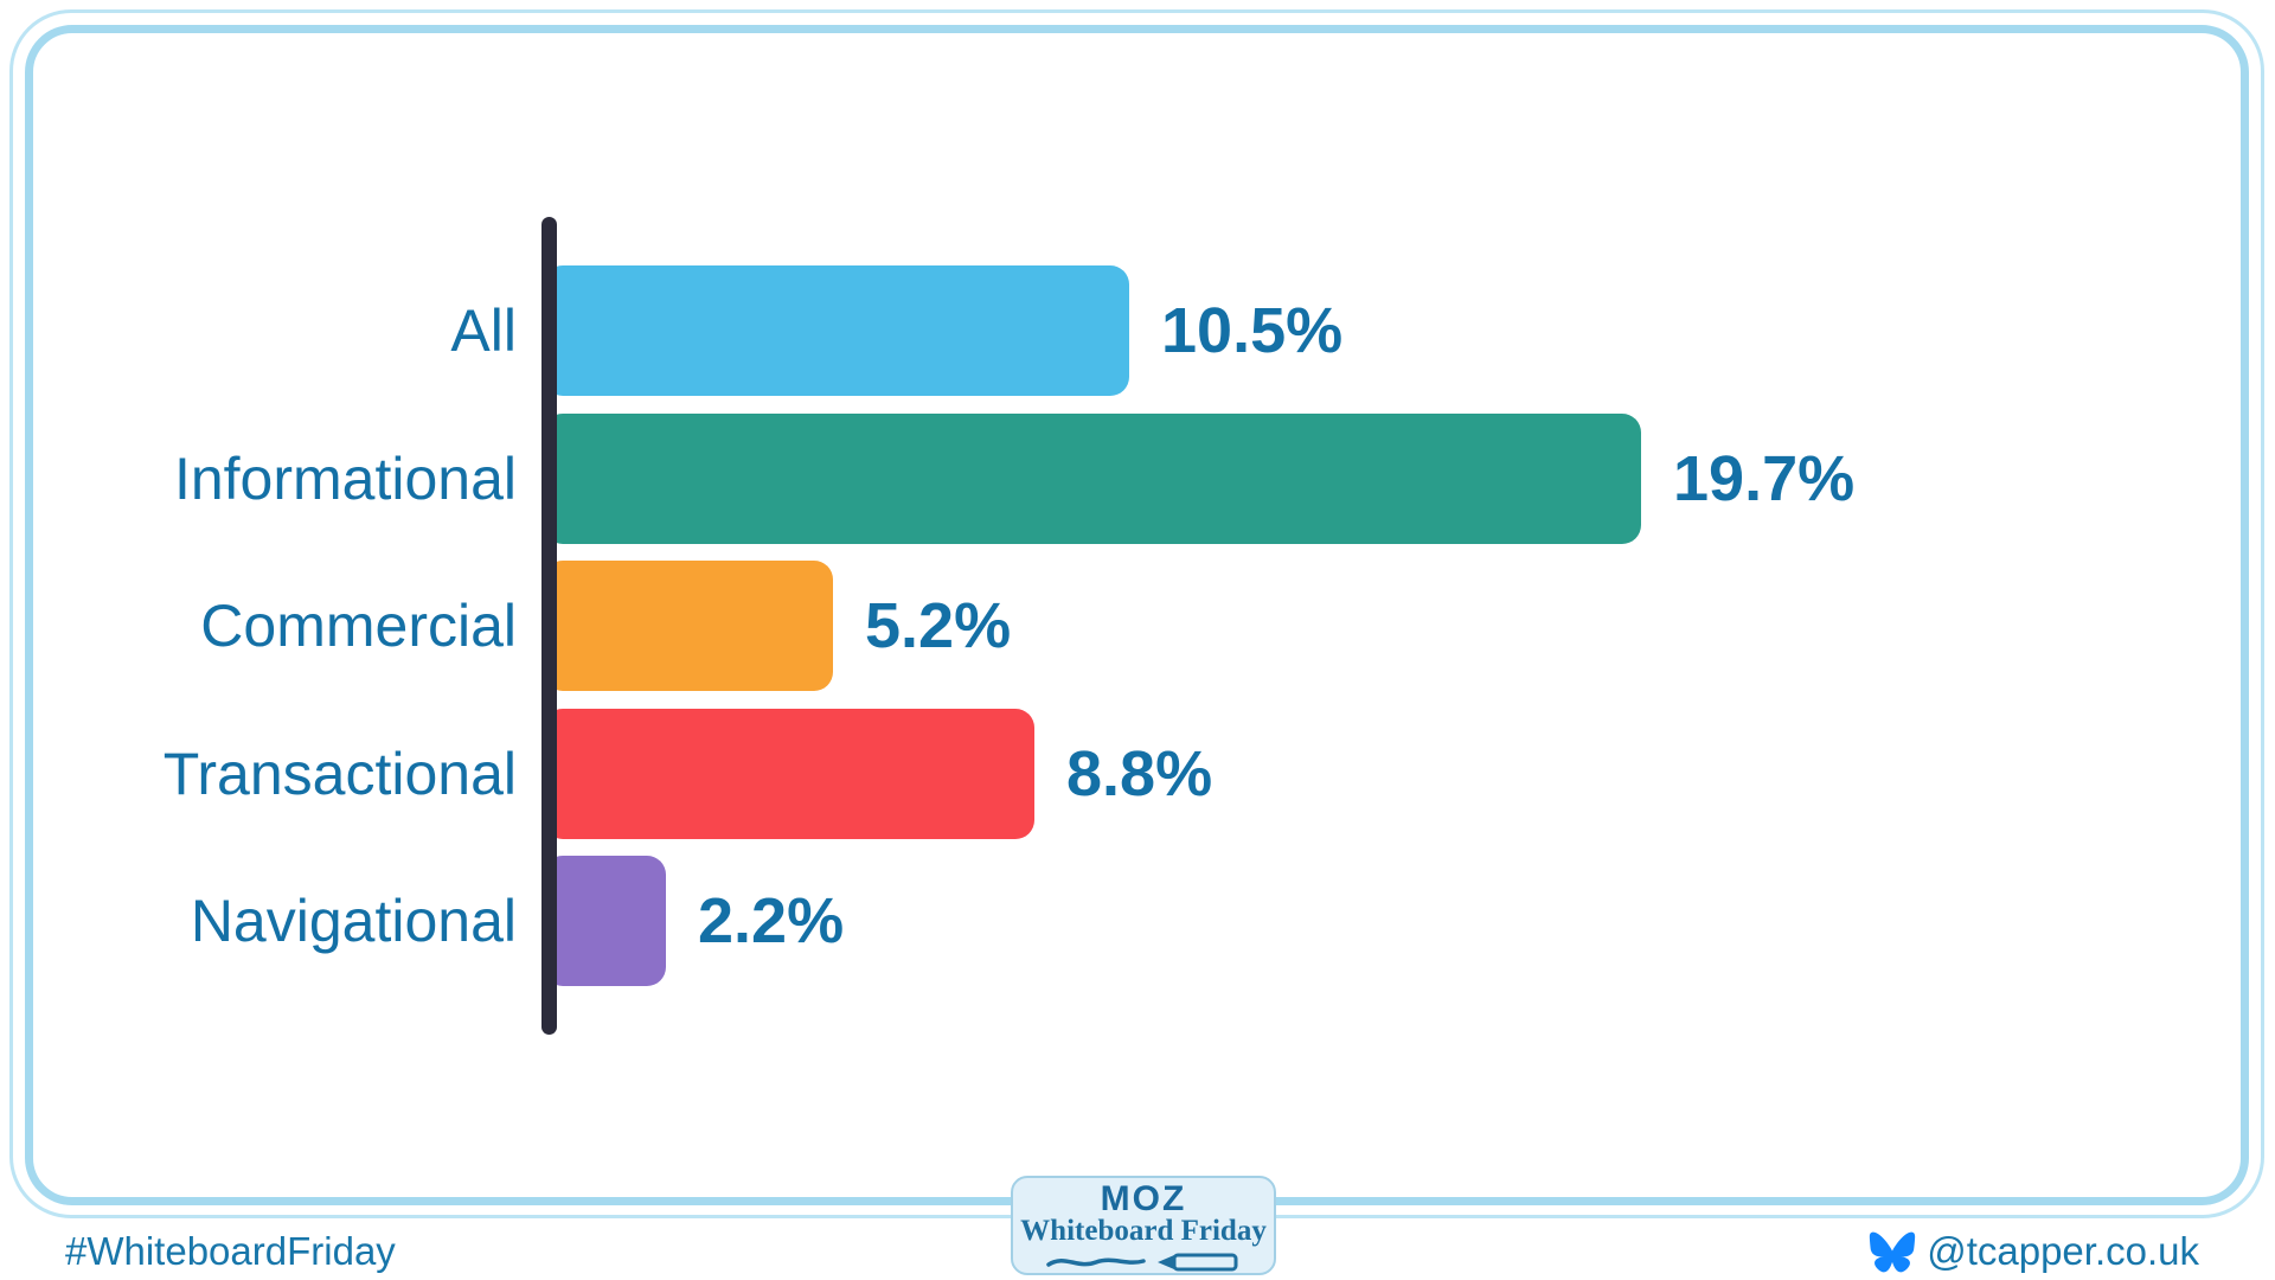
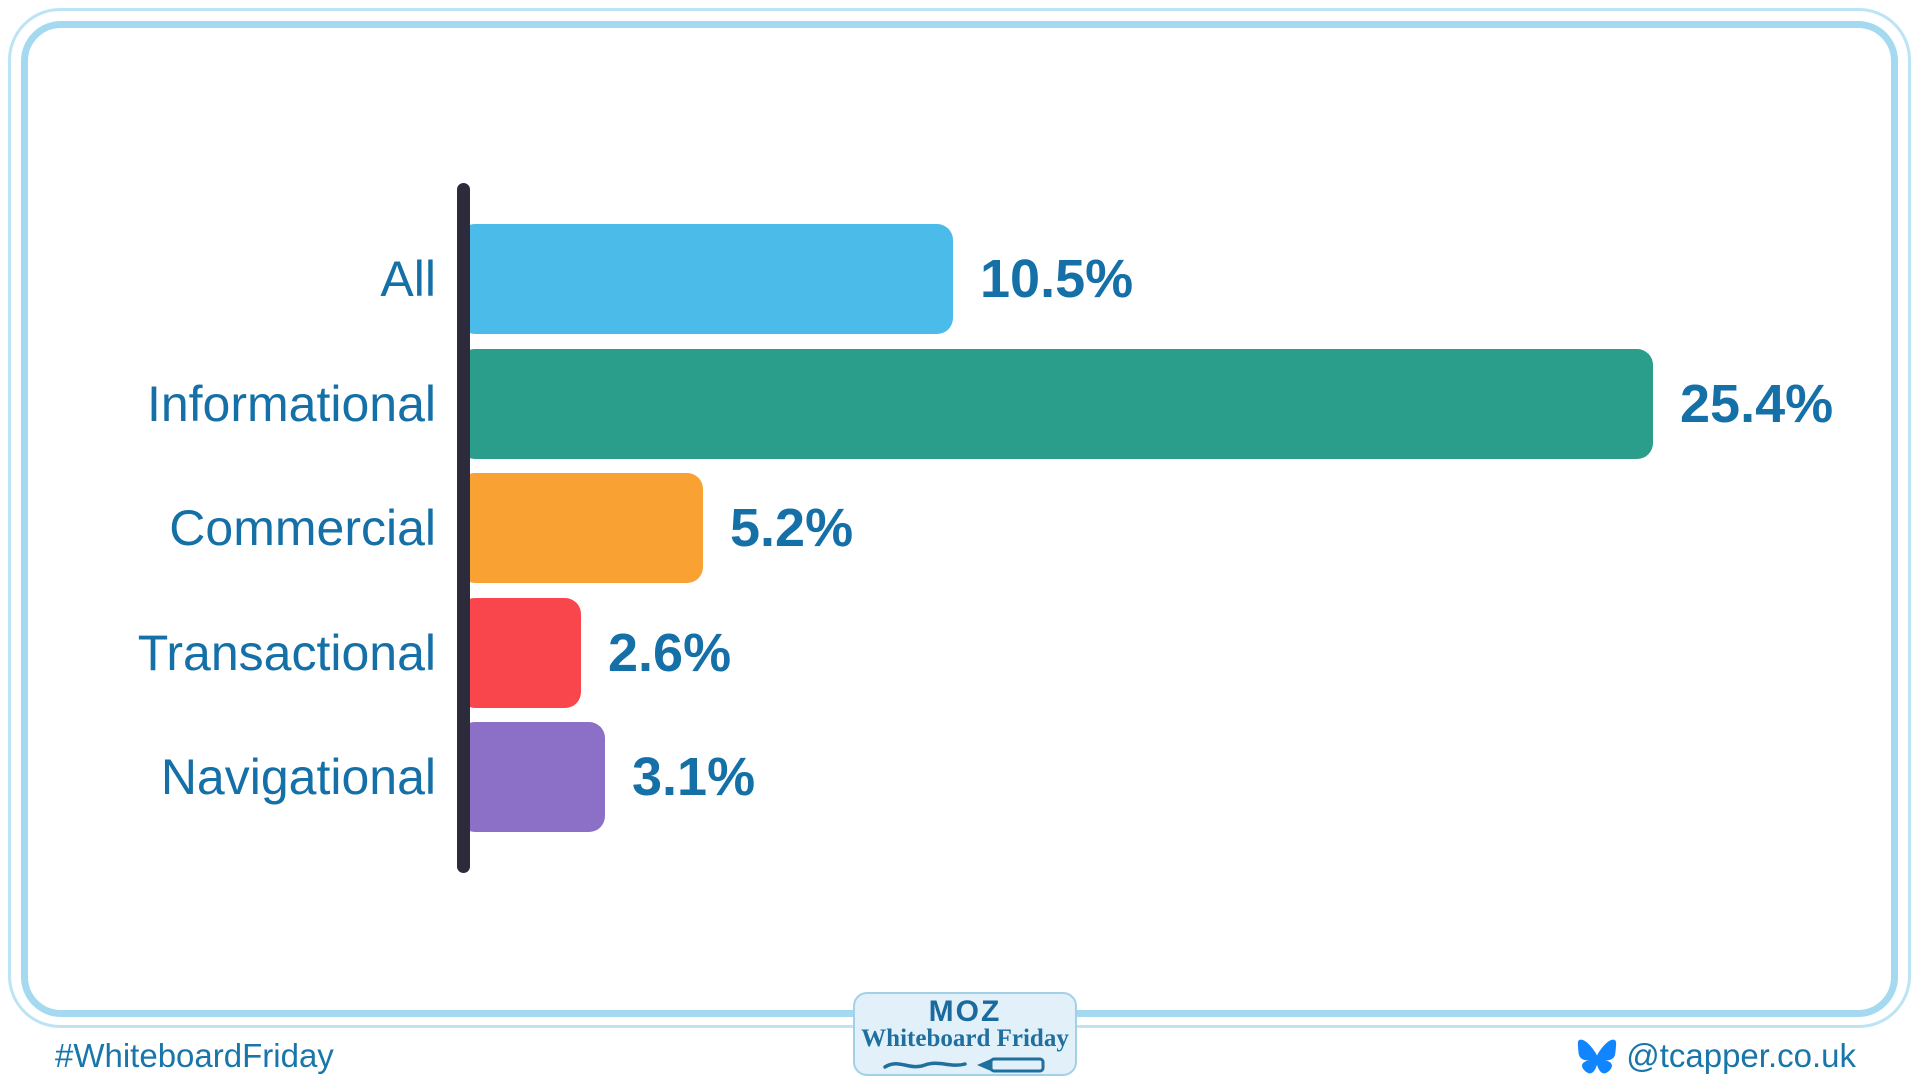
Informational: 19.7% -> 25.4%
Transactional: 8.8% -> 2.6%
Navigational: 2.2% -> 3.1%
